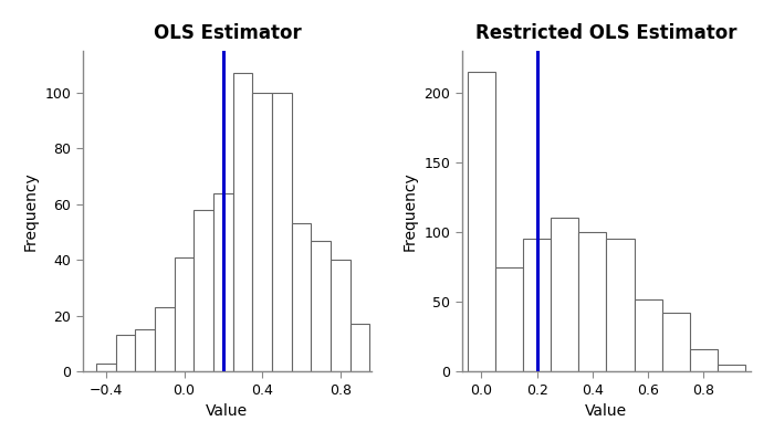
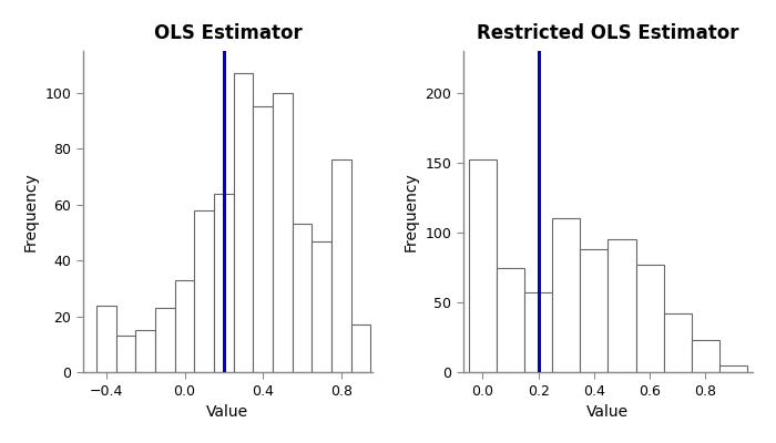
OLS Estimator/−0.4: 3 -> 24
OLS Estimator/0.0: 41 -> 33
OLS Estimator/0.4: 100 -> 95
OLS Estimator/0.8: 40 -> 76
Restricted OLS Estimator/0.0: 215 -> 152
Restricted OLS Estimator/0.2: 95 -> 57
Restricted OLS Estimator/0.4: 100 -> 88
Restricted OLS Estimator/0.6: 52 -> 77
Restricted OLS Estimator/0.8: 16 -> 23
